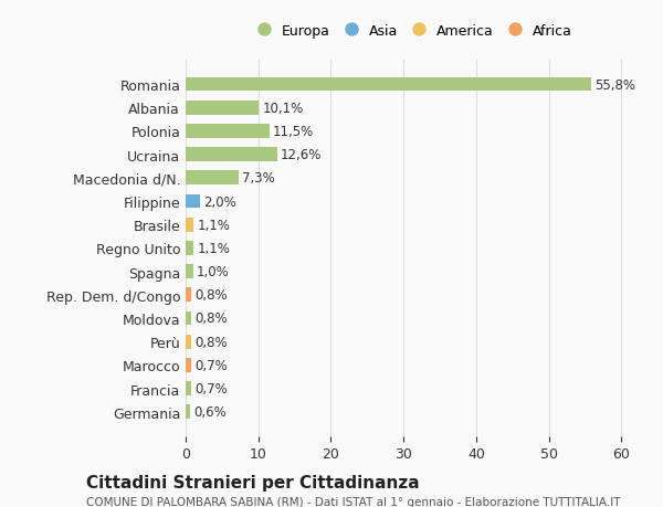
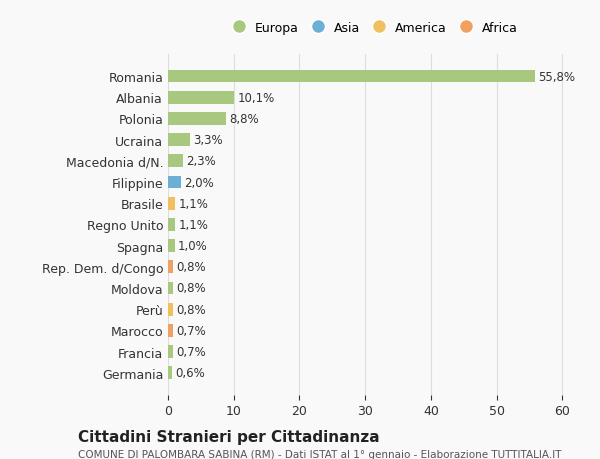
Polonia: 11,5% -> 8,8%
Ucraina: 12,6% -> 3,3%
Macedonia d/N.: 7,3% -> 2,3%
